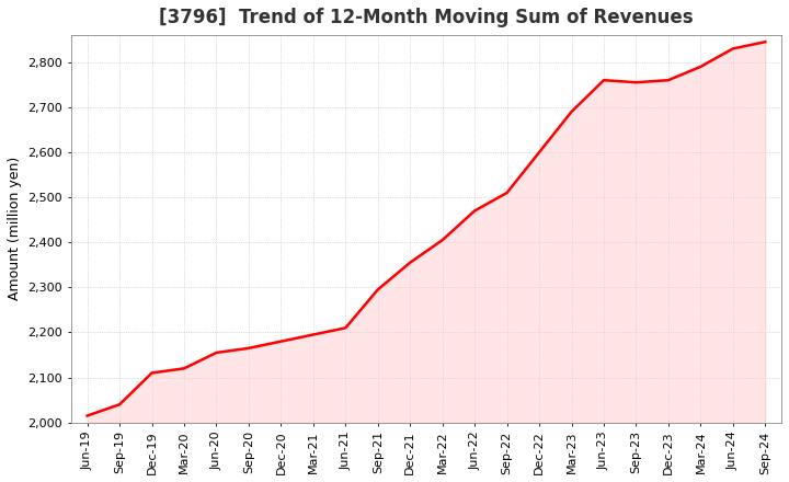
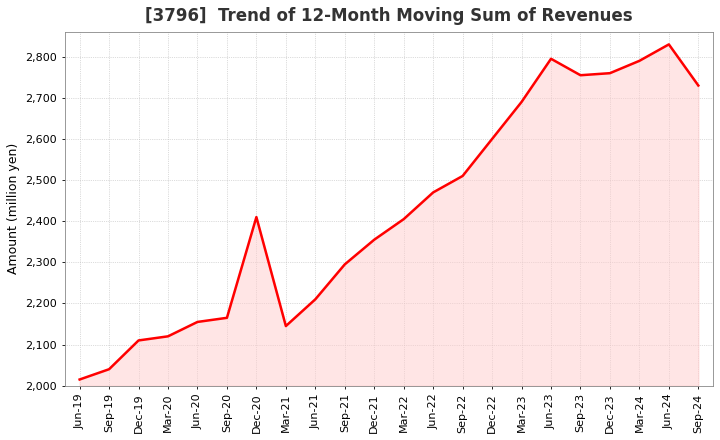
Dec-20: 2,180 -> 2,410
Mar-21: 2,195 -> 2,145
Jun-23: 2,760 -> 2,795
Sep-24: 2,845 -> 2,730
